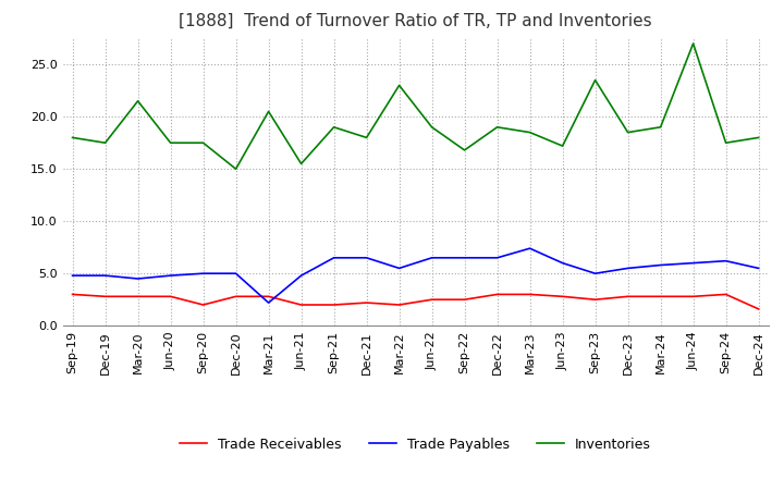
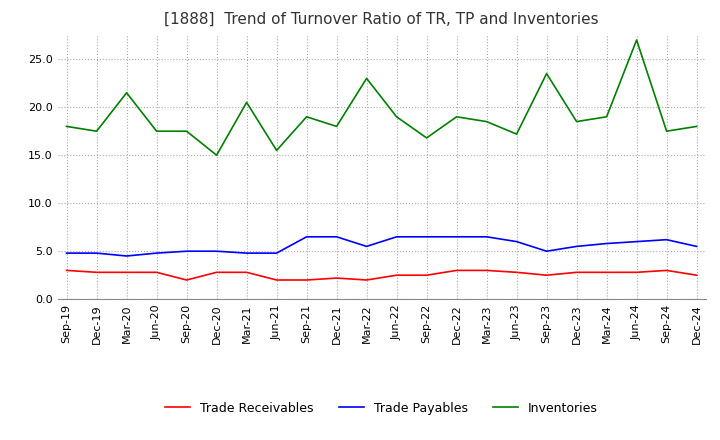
Trade Payables/Mar-21: 2.2 -> 4.8
Trade Payables/Mar-23: 7.4 -> 6.5
Trade Receivables/Dec-24: 1.6 -> 2.5
